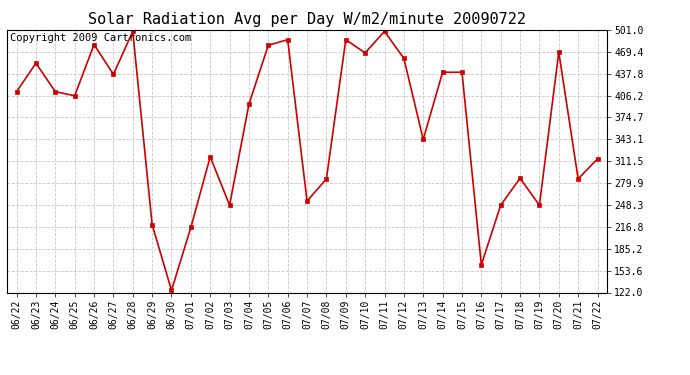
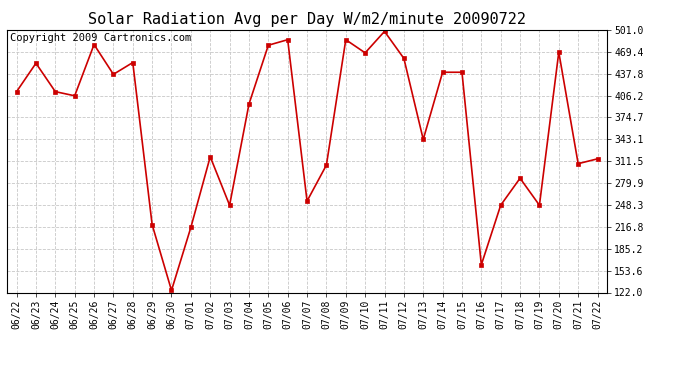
06/28: 499 -> 454
07/08: 286 -> 306
07/21: 286 -> 308
